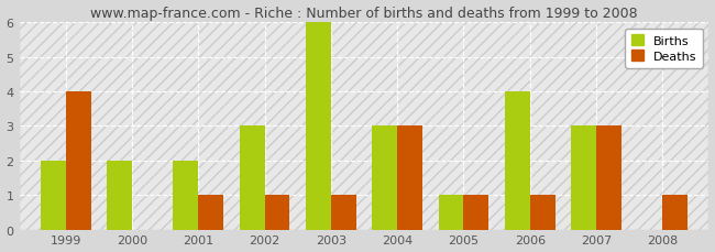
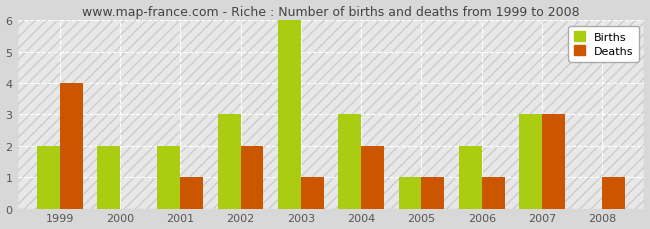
Deaths/2002: 1 -> 2
Deaths/2004: 3 -> 2
Births/2006: 4 -> 2
